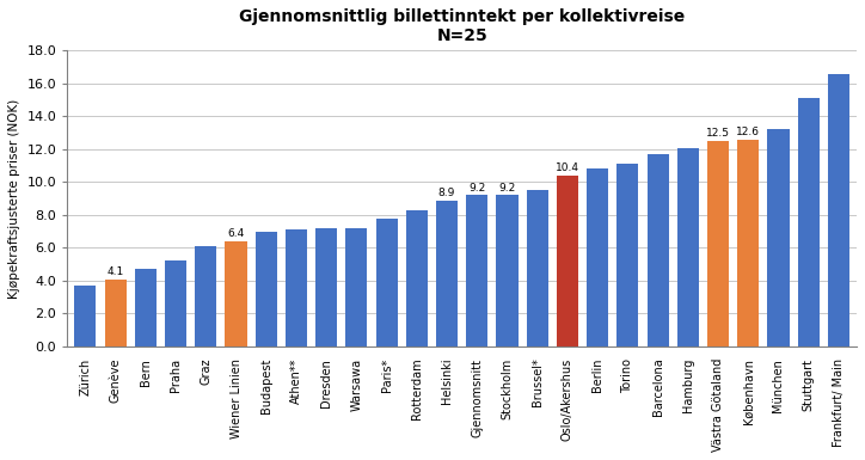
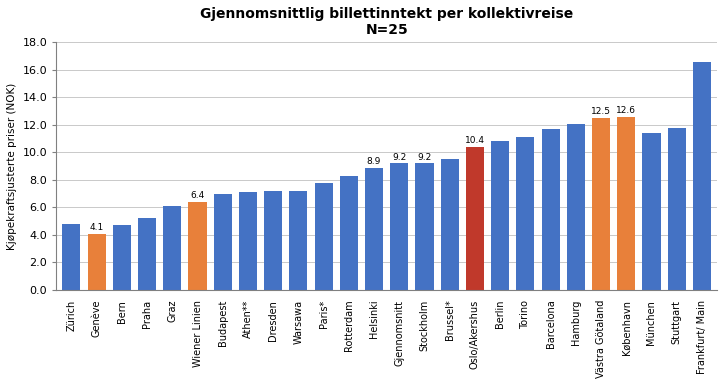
Zürich: 3.7 -> 4.8
München: 13.2 -> 11.4
Stuttgart: 15.1 -> 11.8
